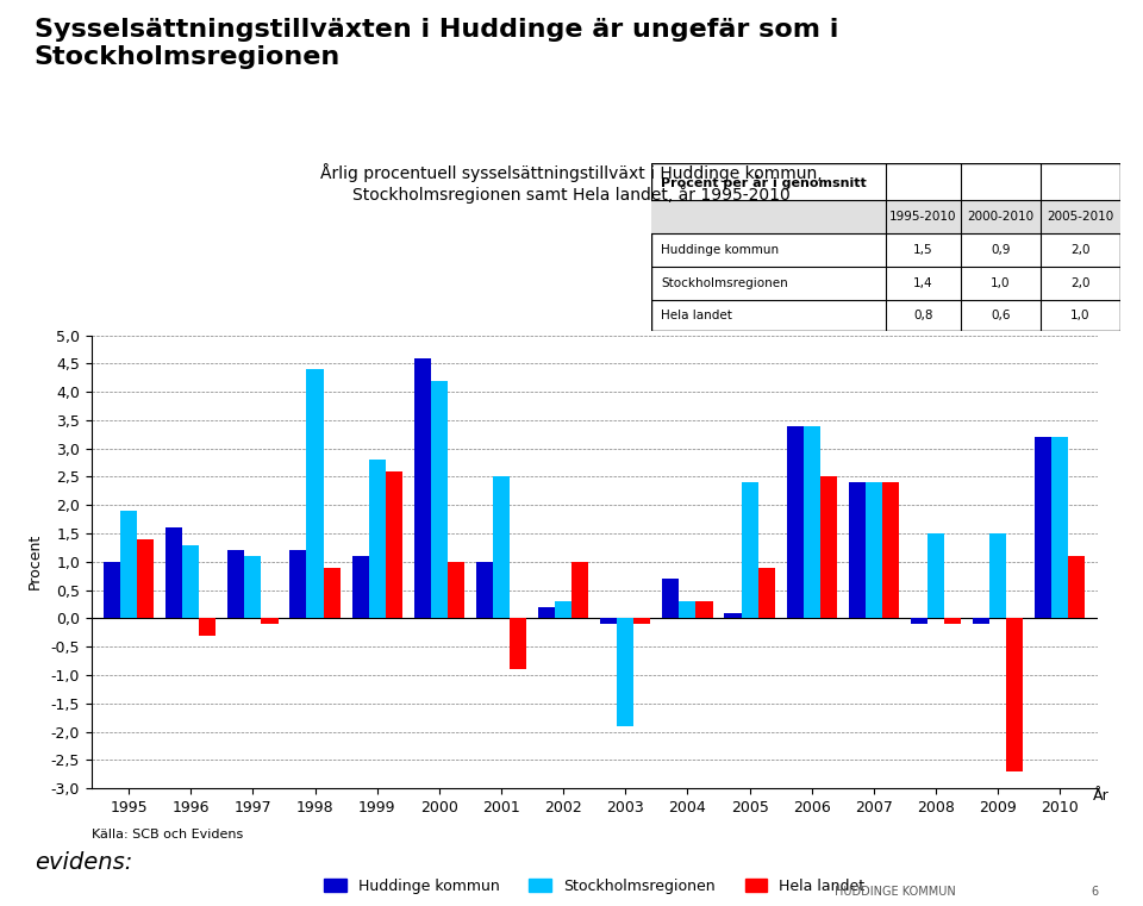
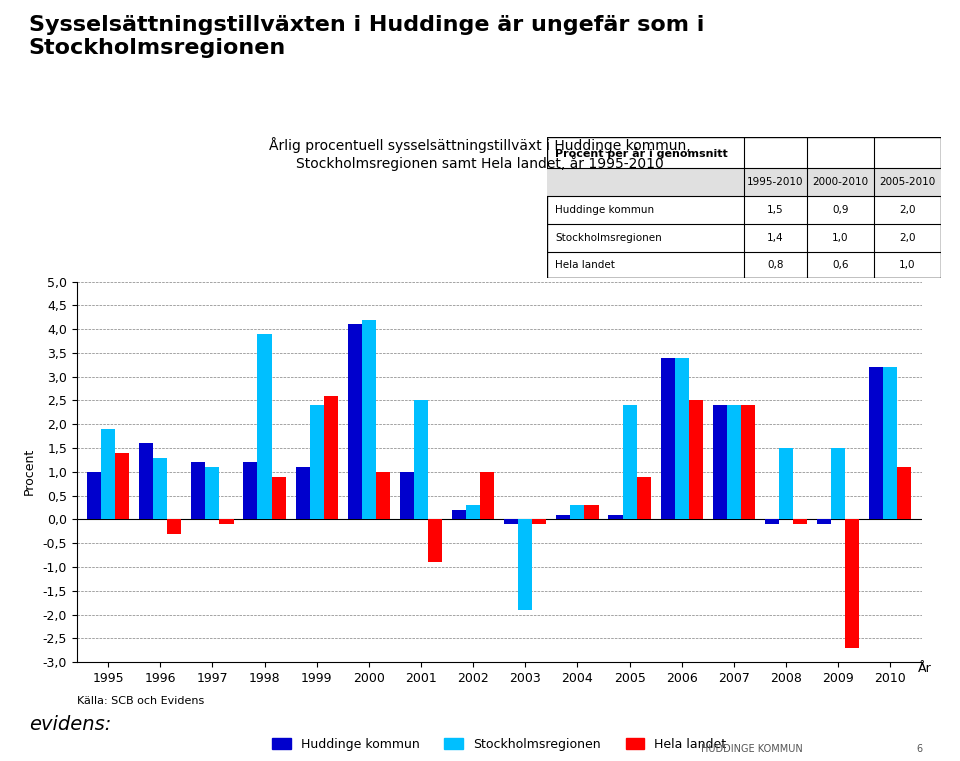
Stockholmsregionen/1998: 4,4 -> 3,9
Stockholmsregionen/1999: 2,8 -> 2,4
Huddinge kommun/2000: 4,6 -> 4,1
Huddinge kommun/2004: 0,7 -> 0,1
